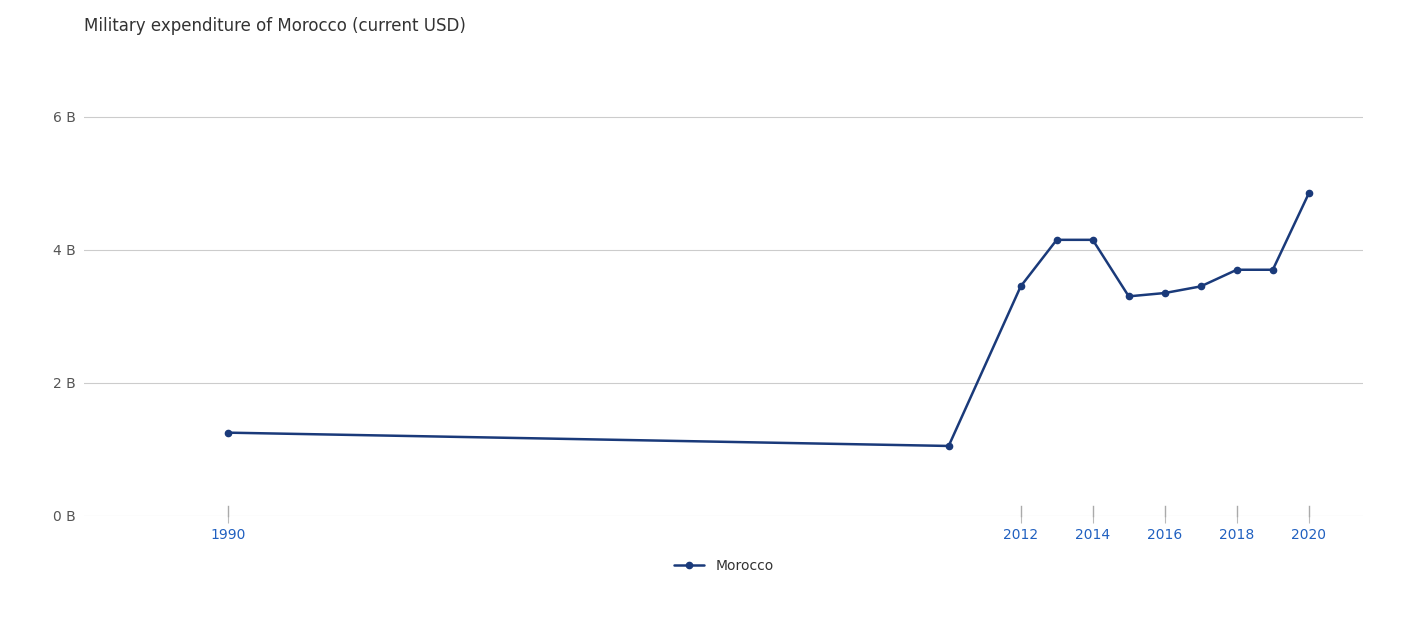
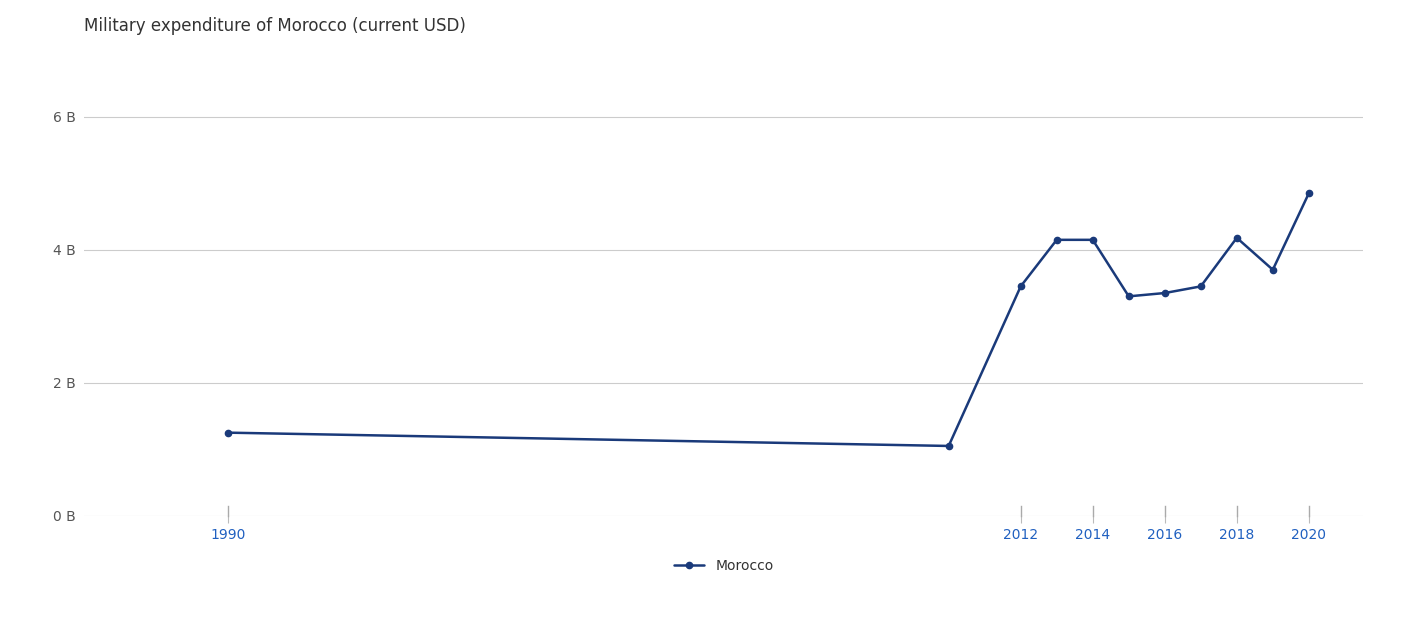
2018: 3.70 B -> 4.18 B
